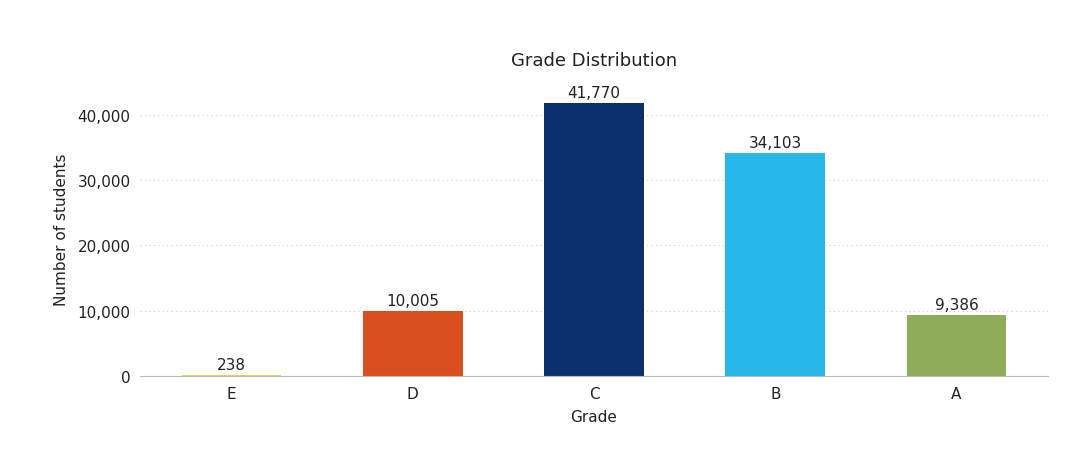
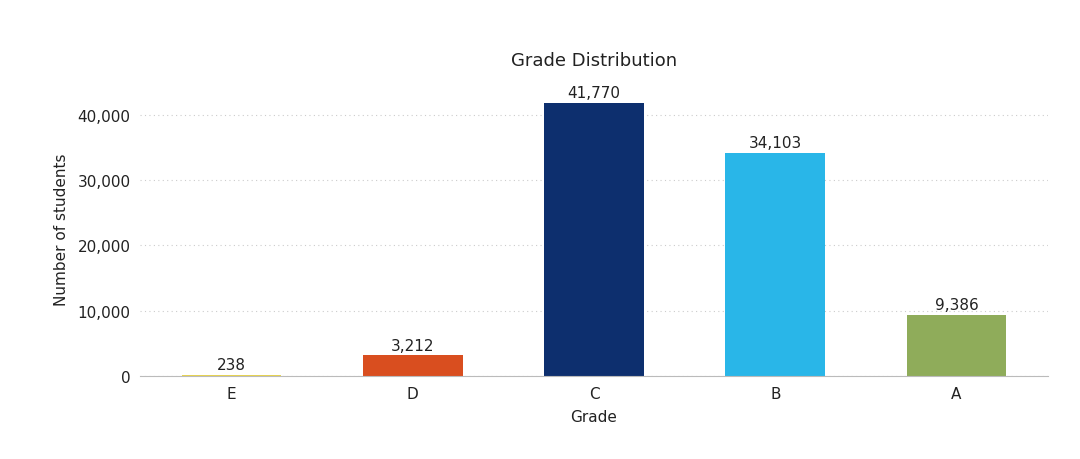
D: 10,005 -> 3,212
